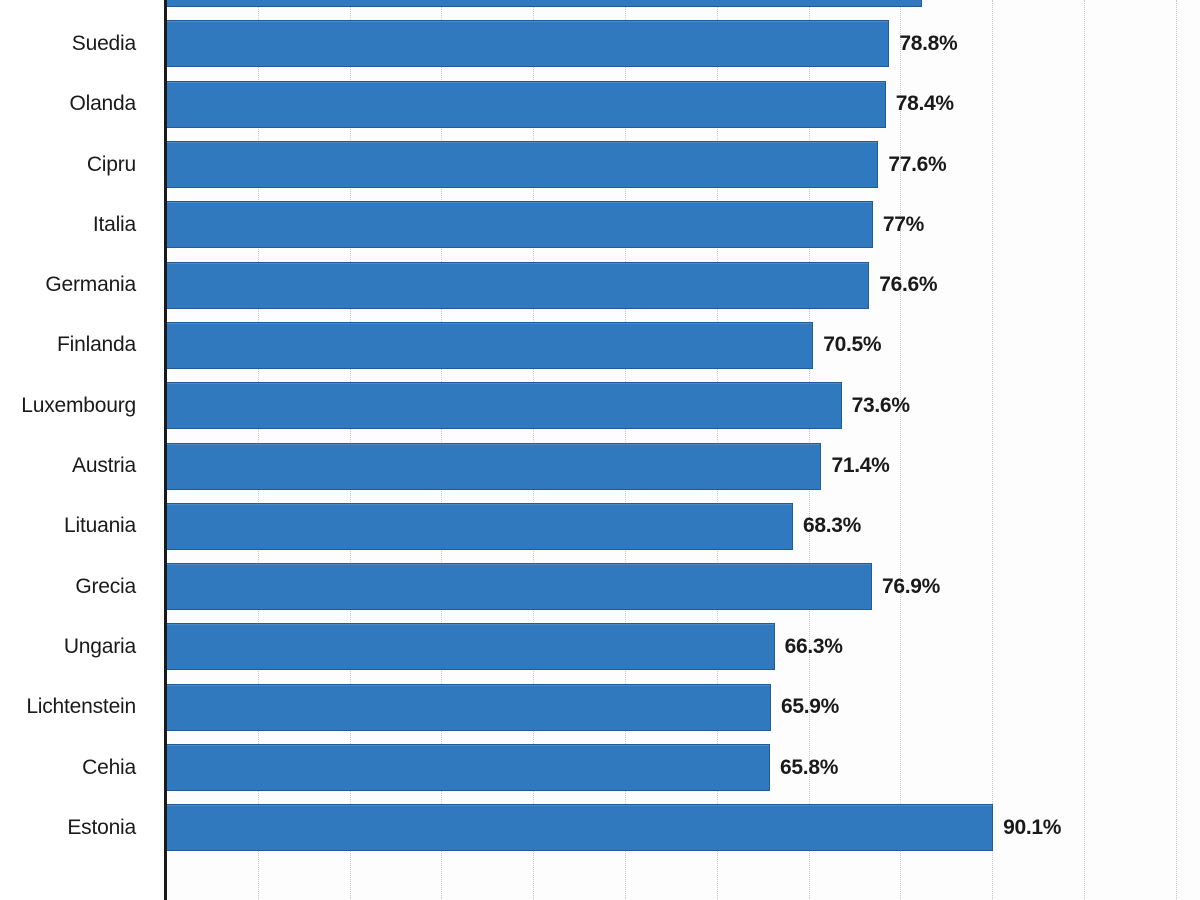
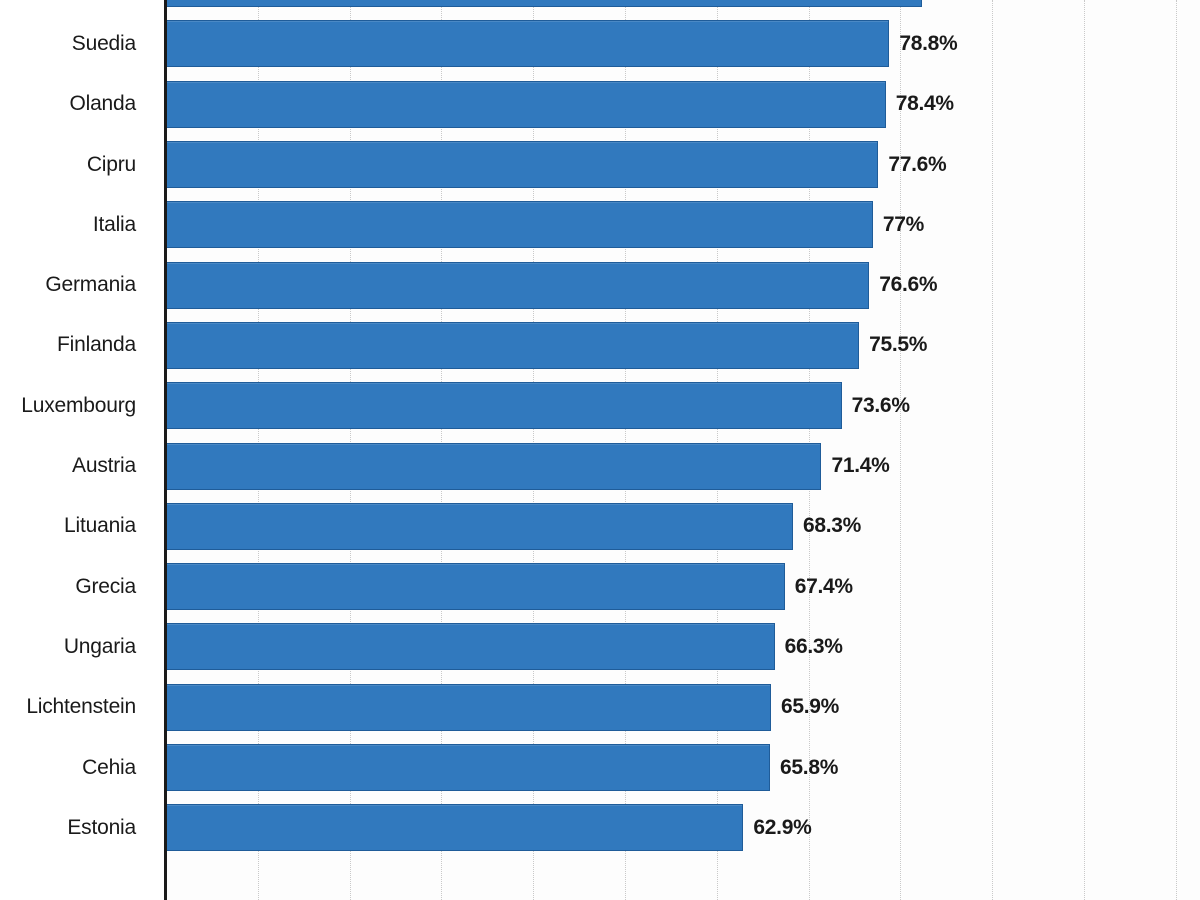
Finlanda: 70.5% -> 75.5%
Grecia: 76.9% -> 67.4%
Estonia: 90.1% -> 62.9%
